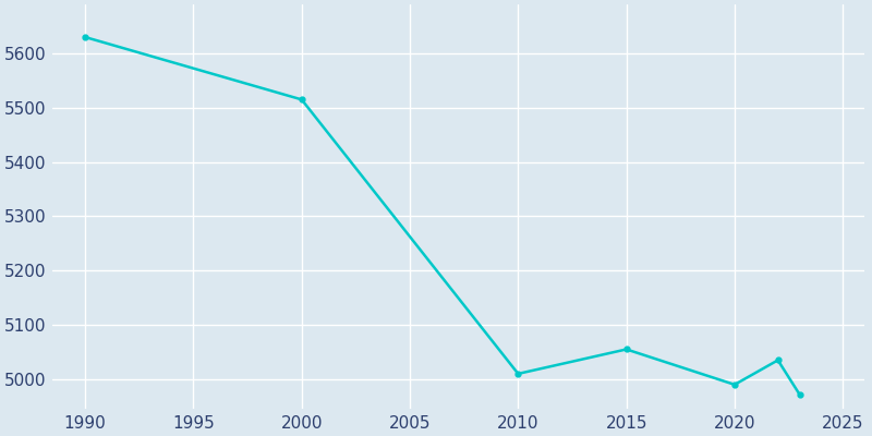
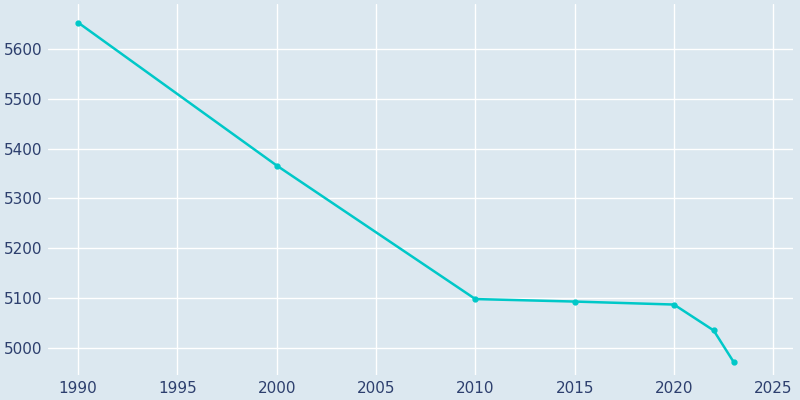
1990: 5630 -> 5653
2000: 5515 -> 5366
2010: 5010 -> 5098
2015: 5055 -> 5093
2020: 4990 -> 5087
